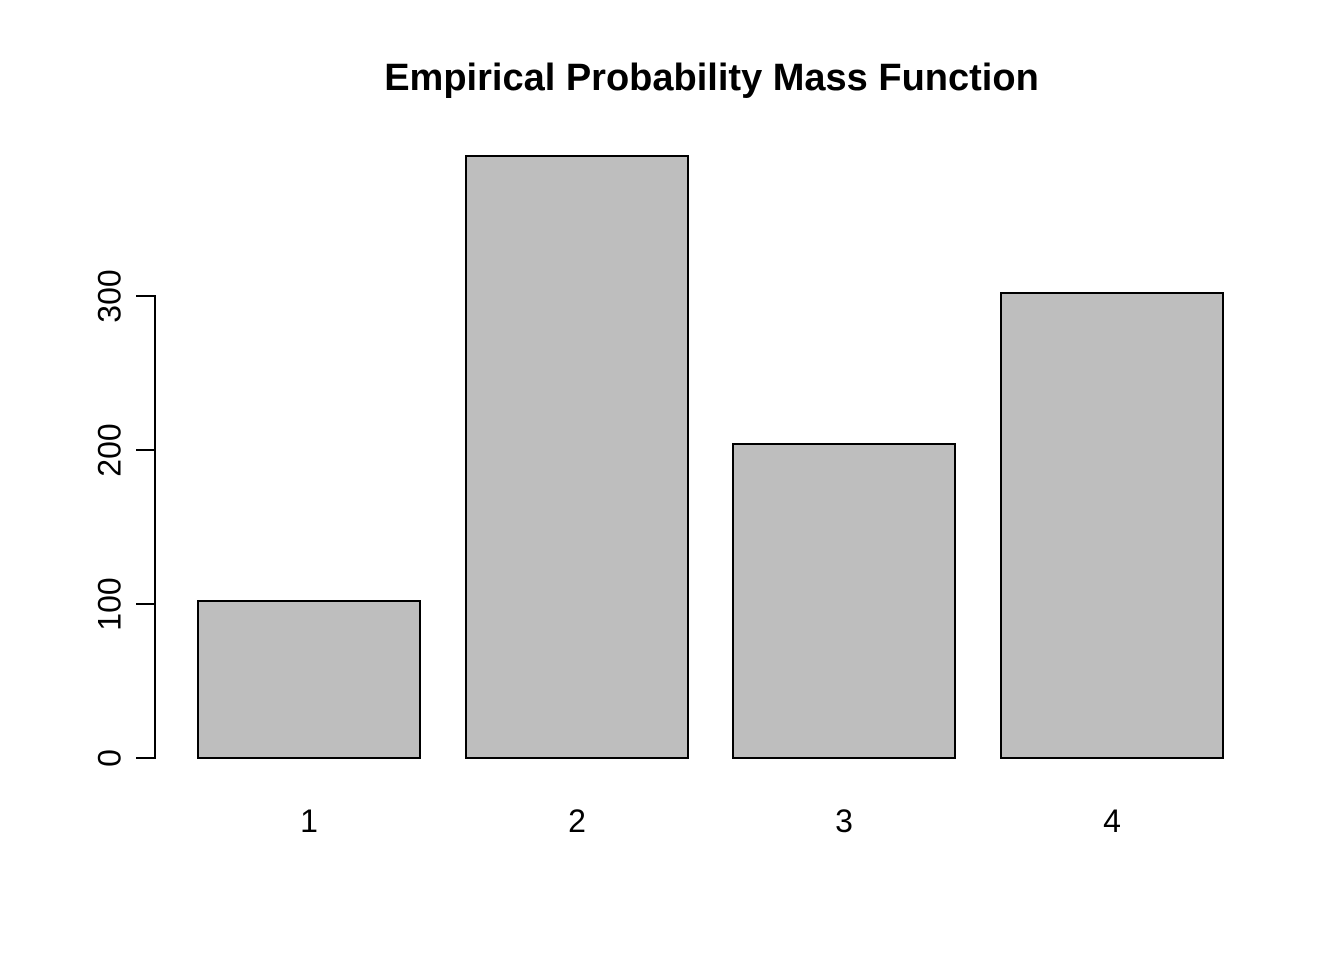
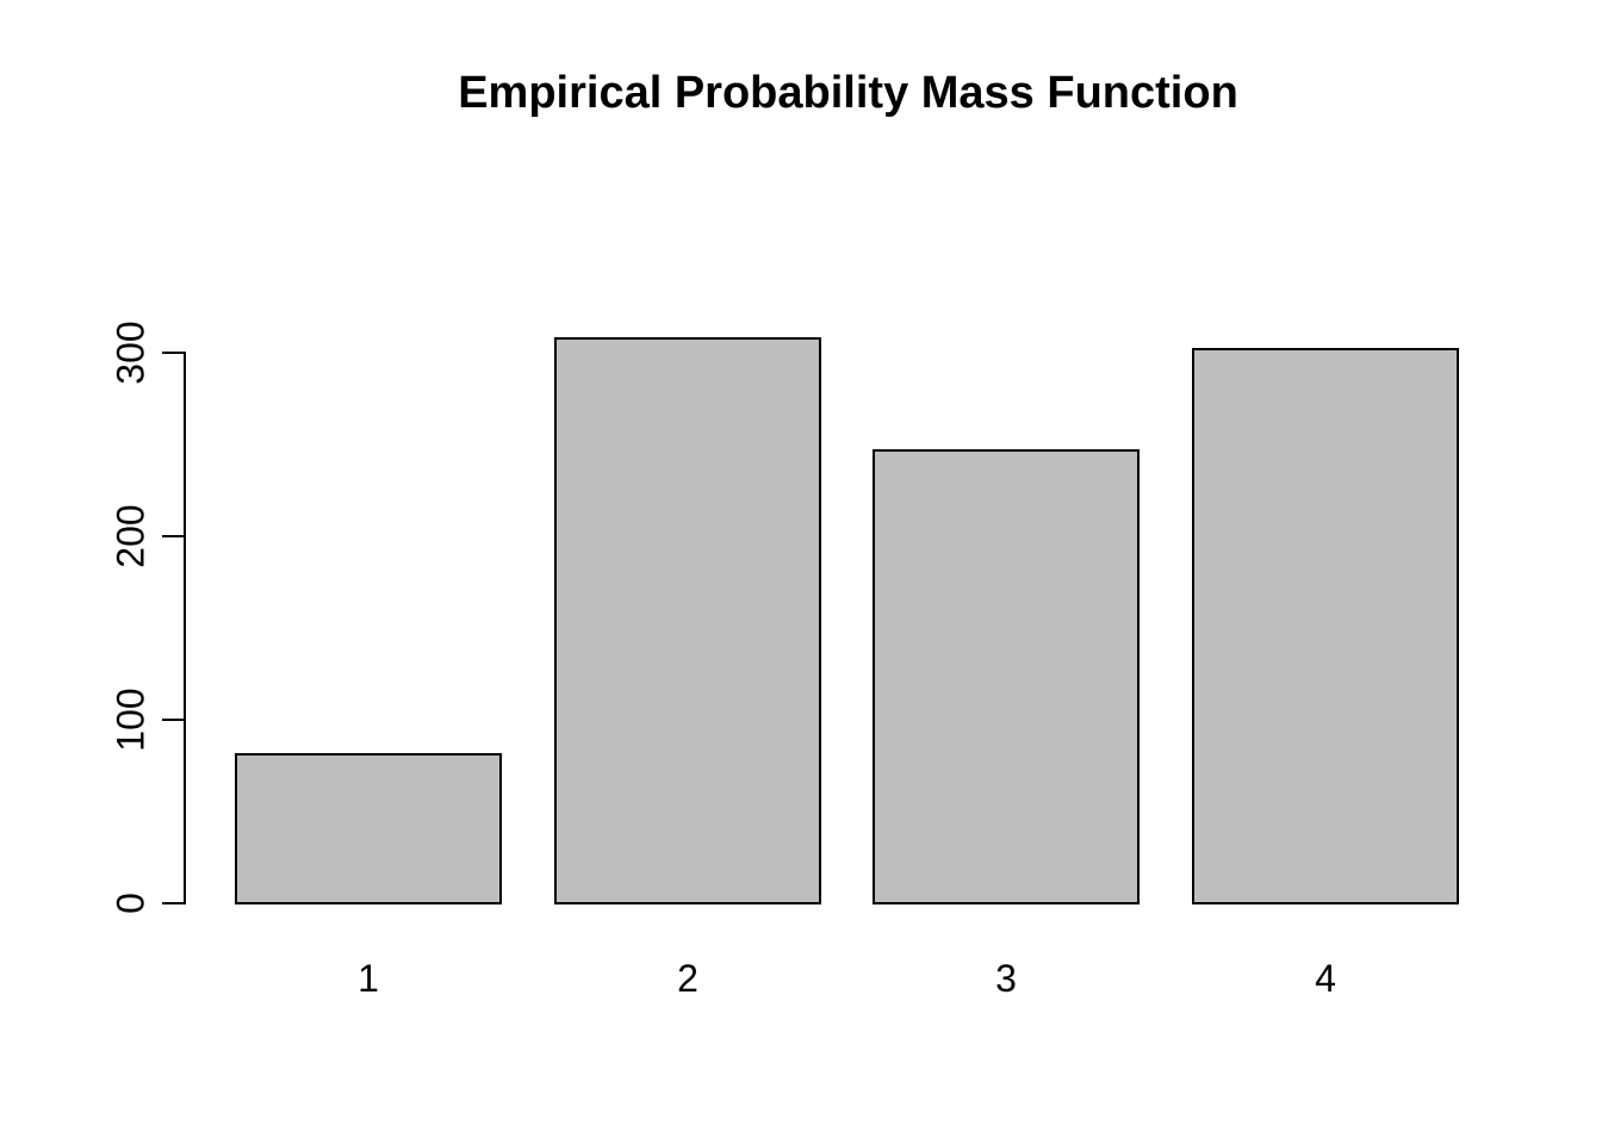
1: 102 -> 81
2: 391 -> 308
3: 204 -> 247
